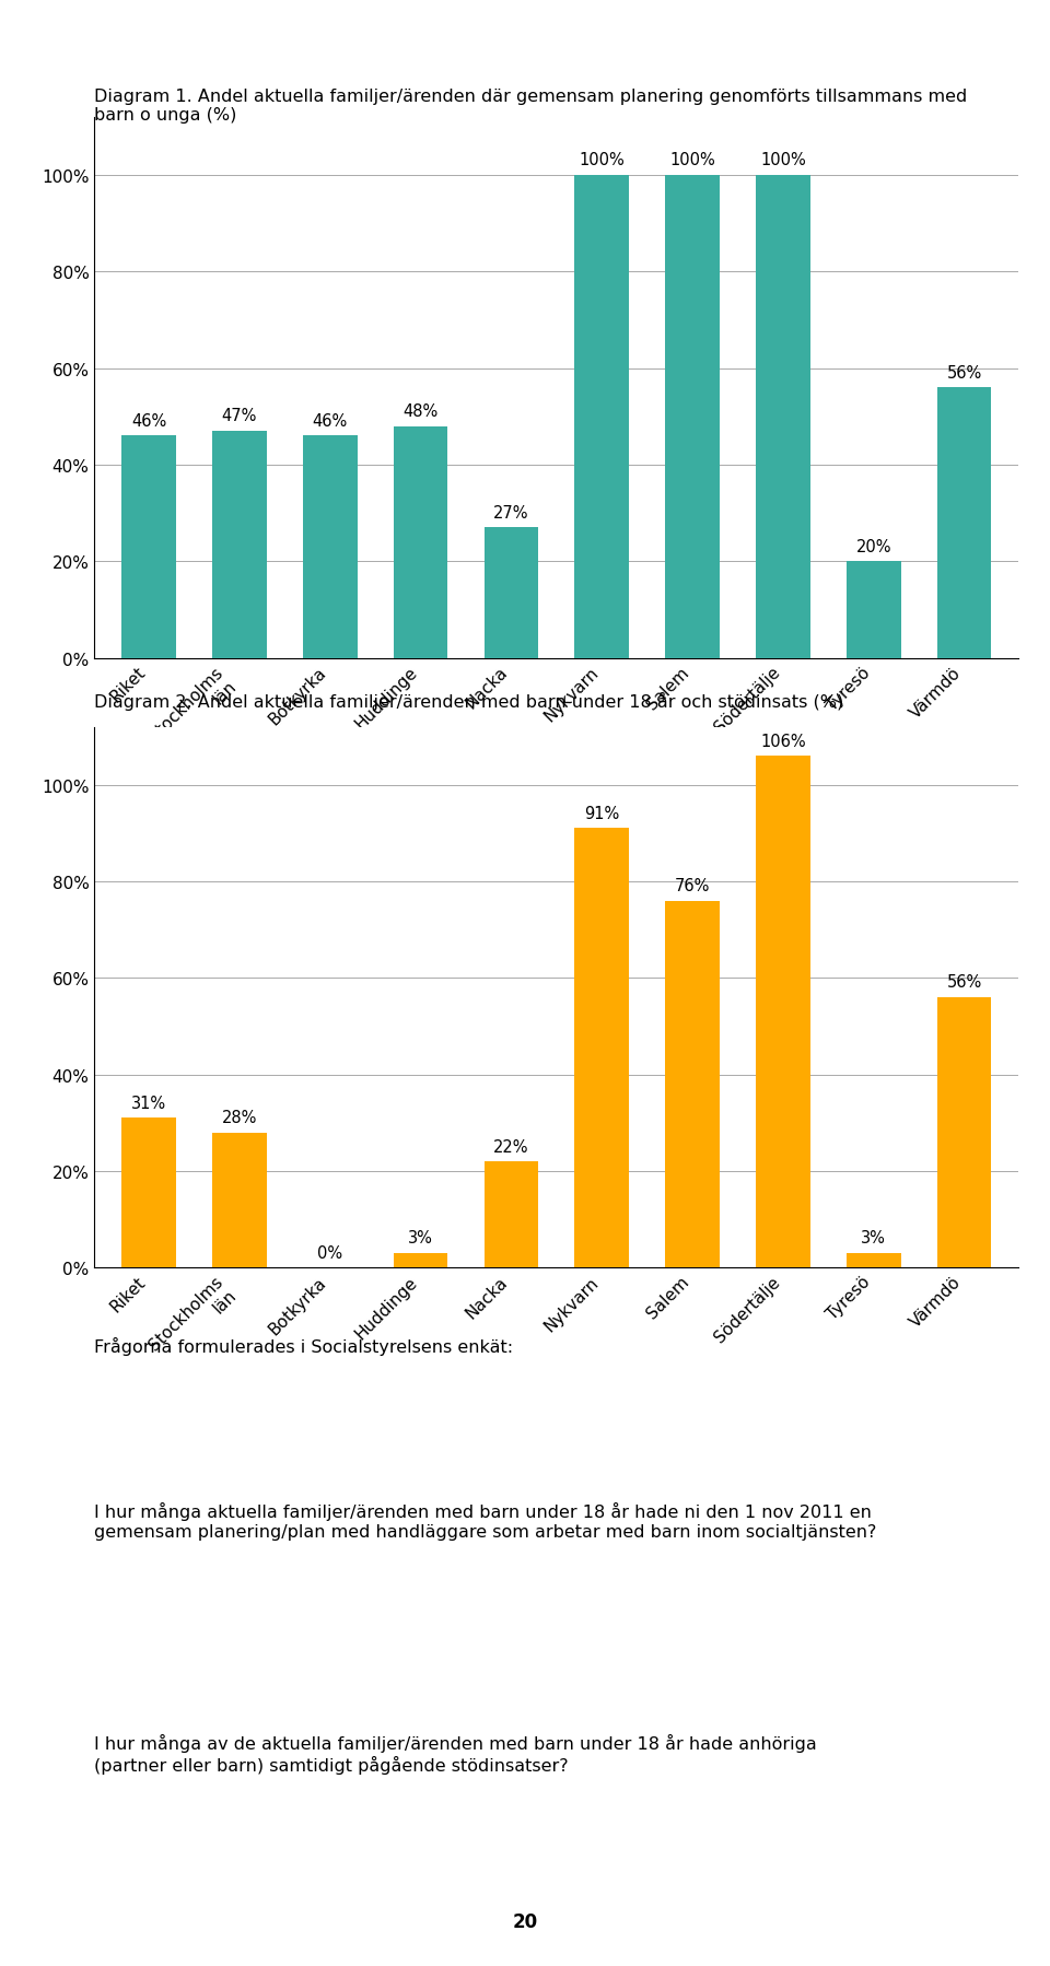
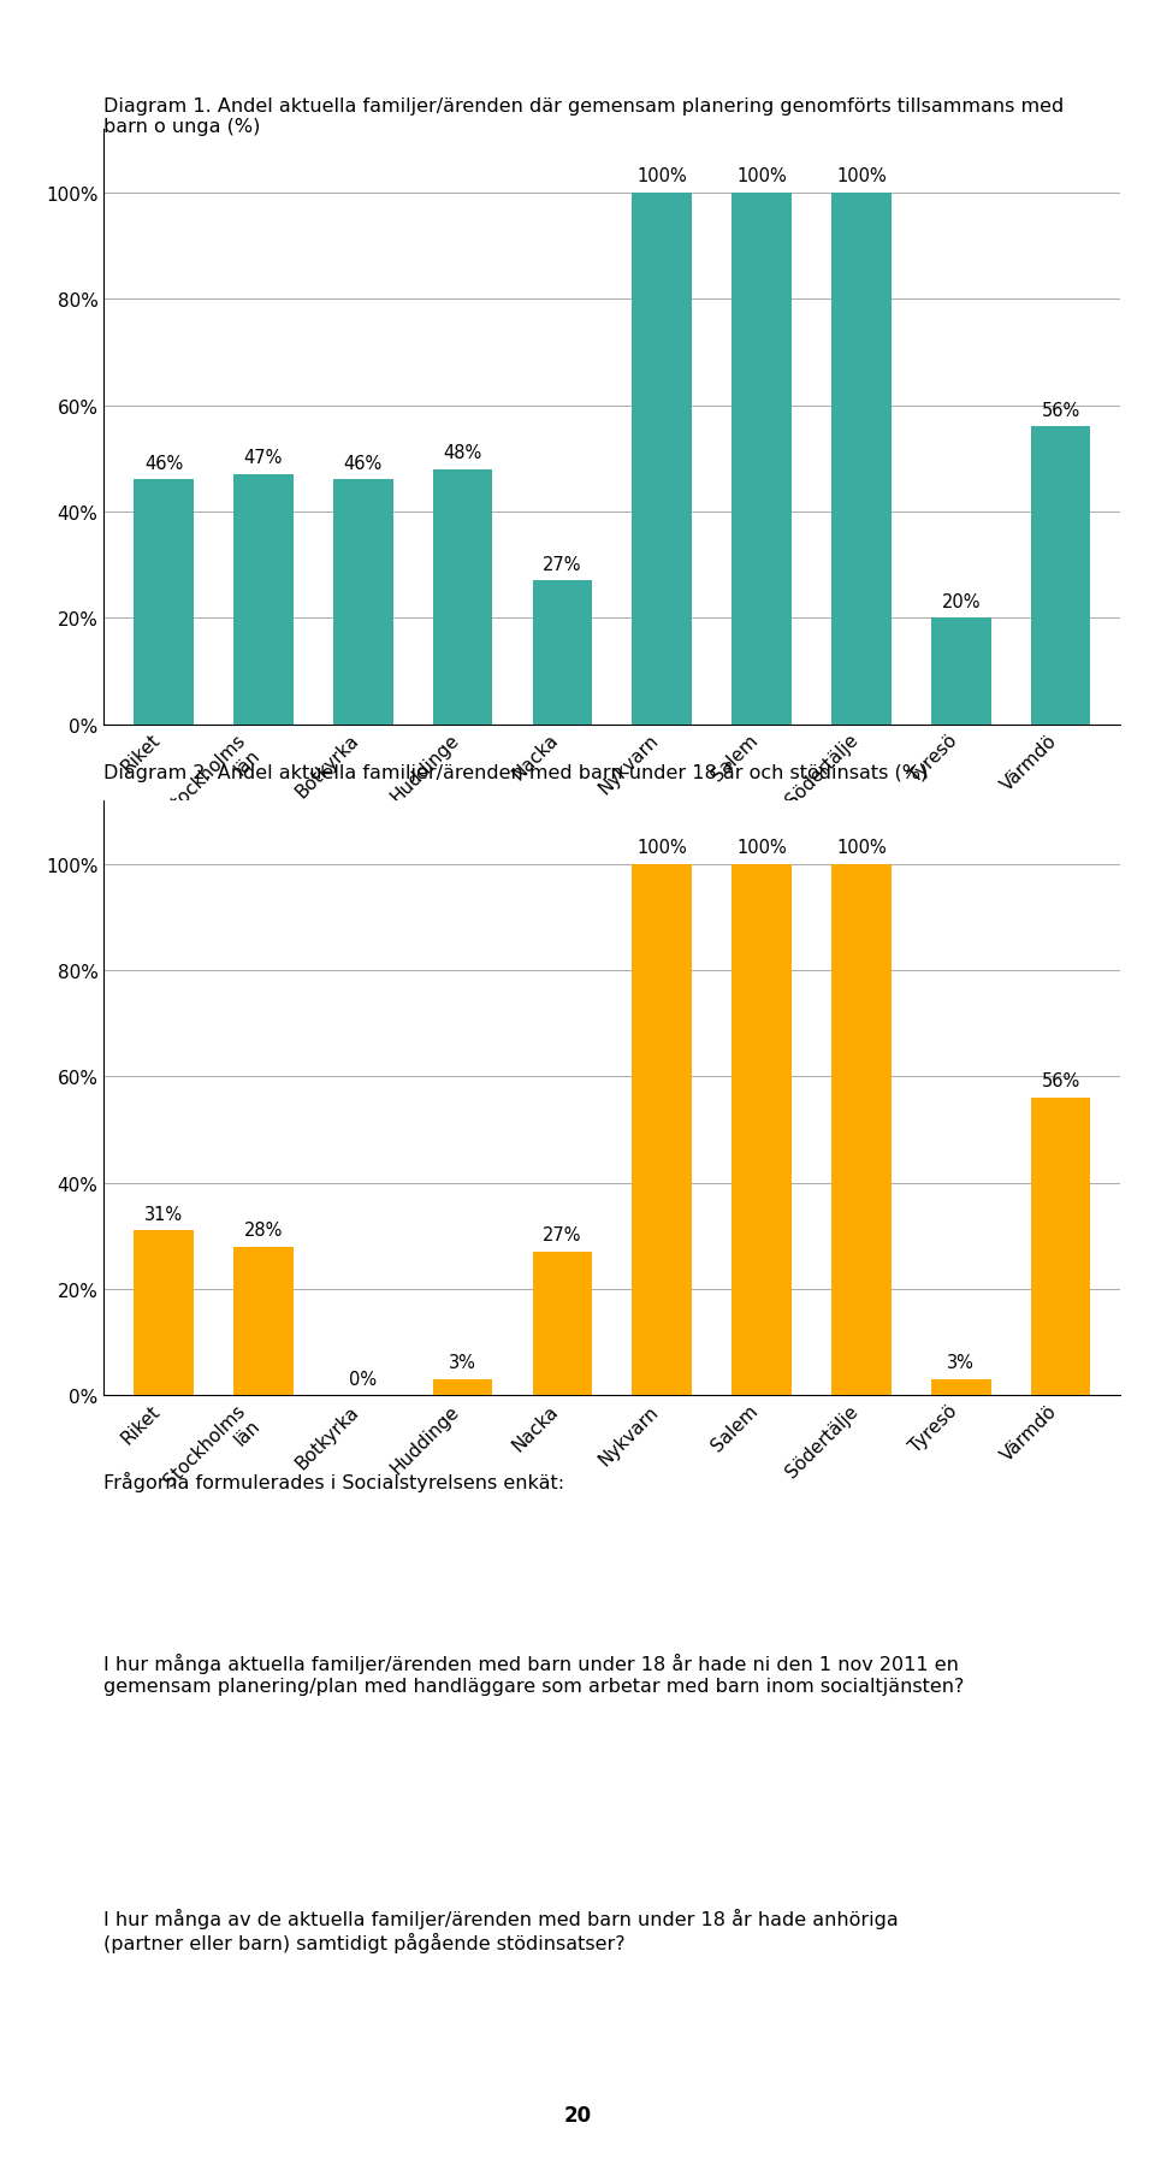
Nacka: 22% -> 27%
Nykvarn: 91% -> 100%
Salem: 76% -> 100%
Södertälje: 106% -> 100%
